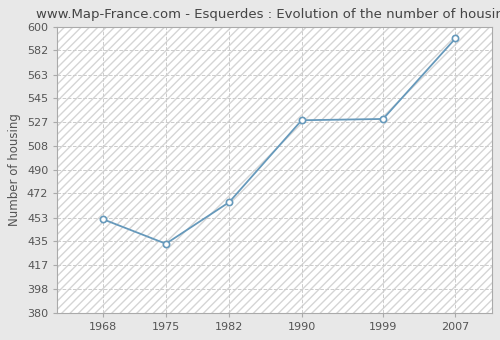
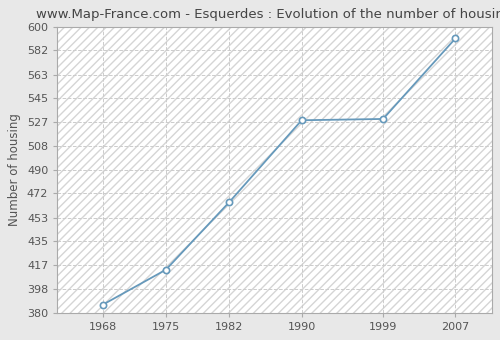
1968: 452 -> 386
1975: 433 -> 413
